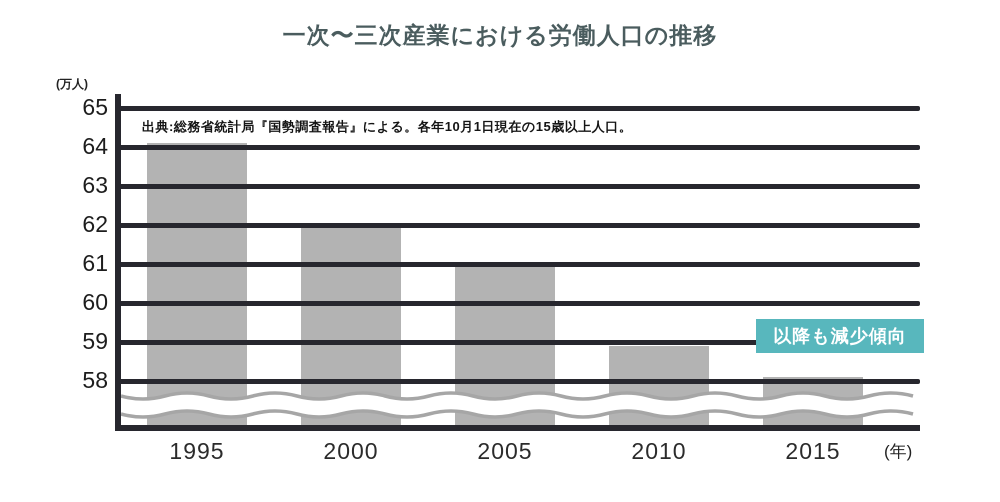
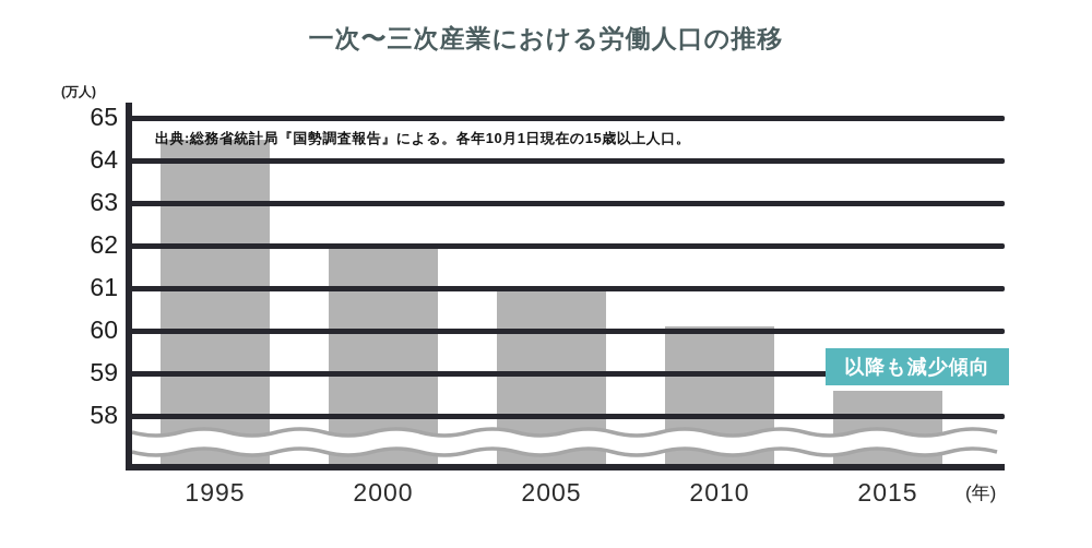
1995: 64.1 -> 64.5
2010: 58.9 -> 60.1
2015: 58.1 -> 58.6
